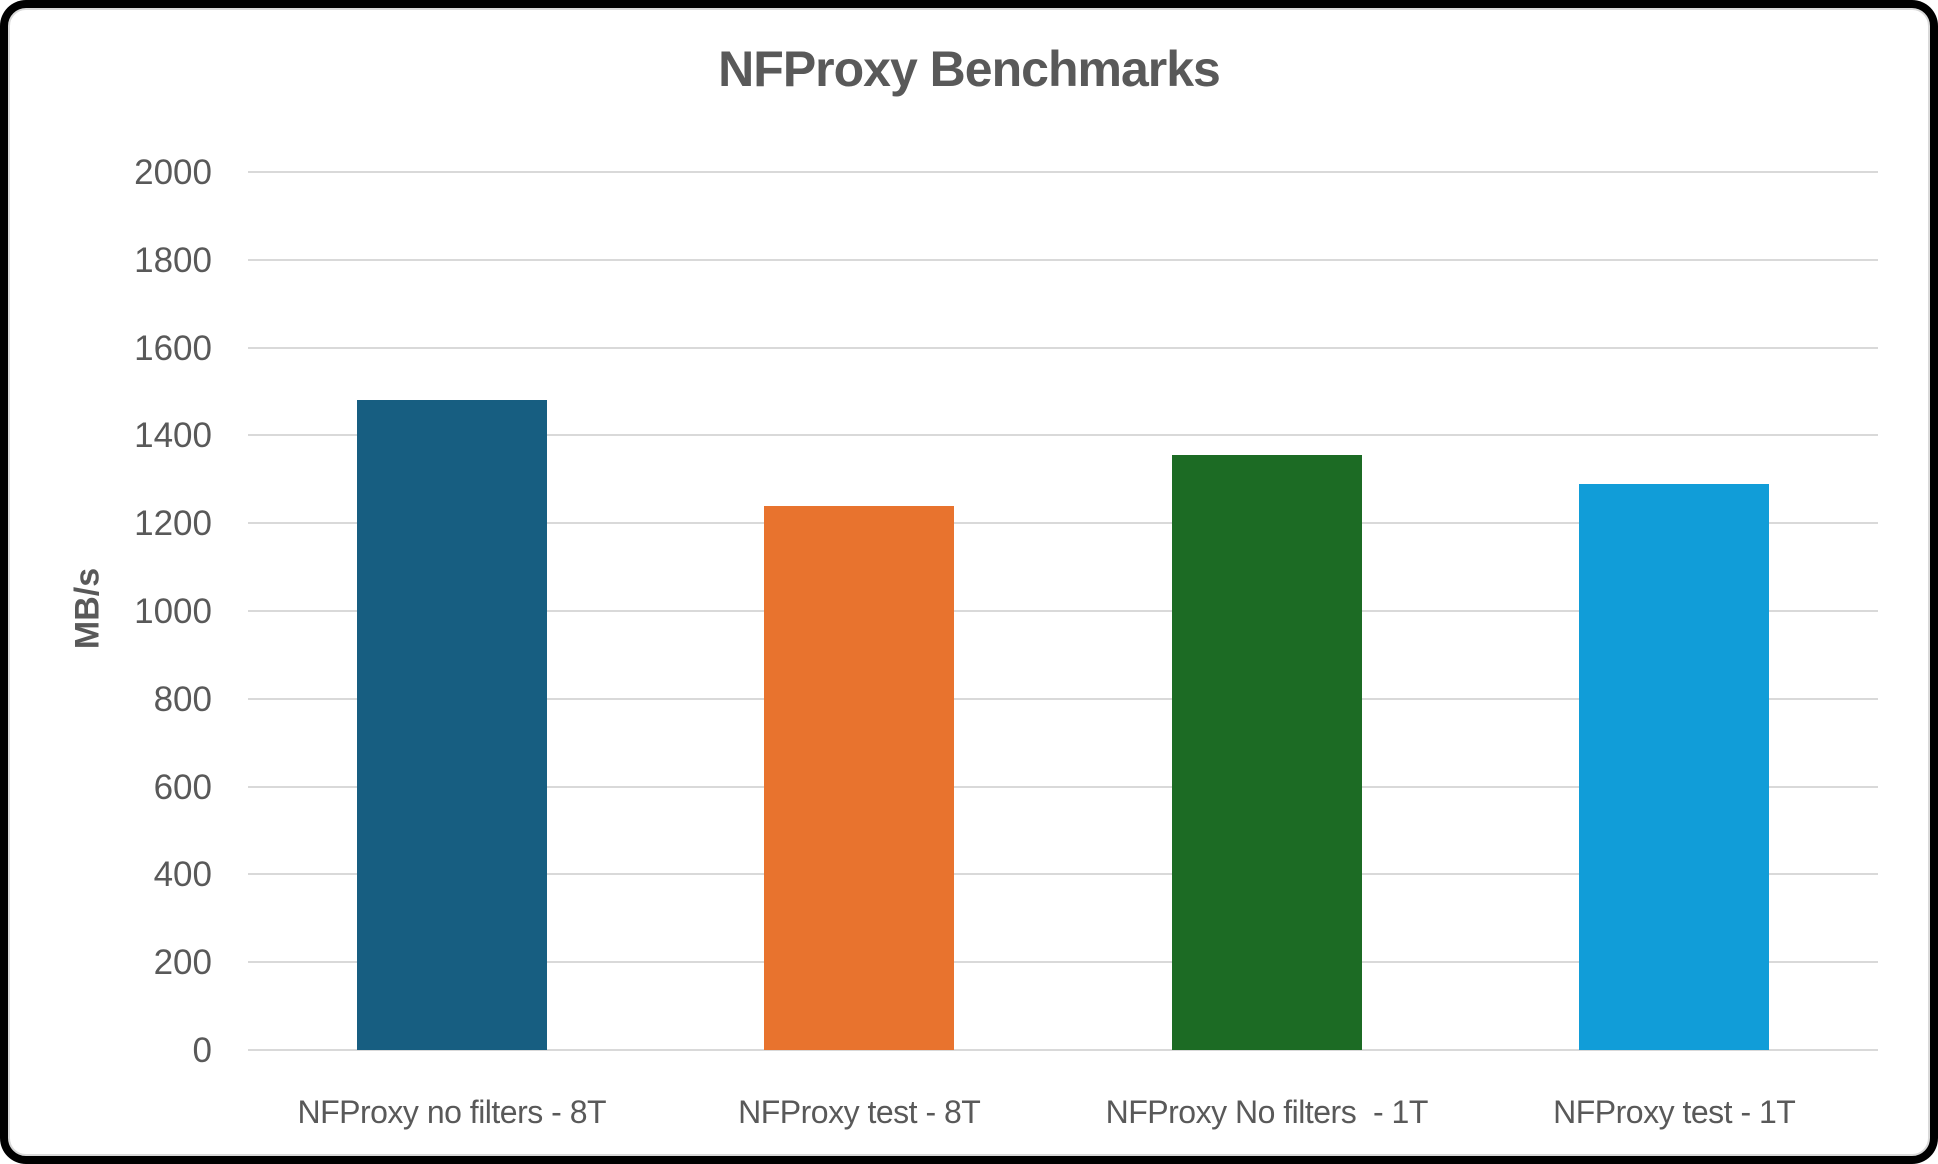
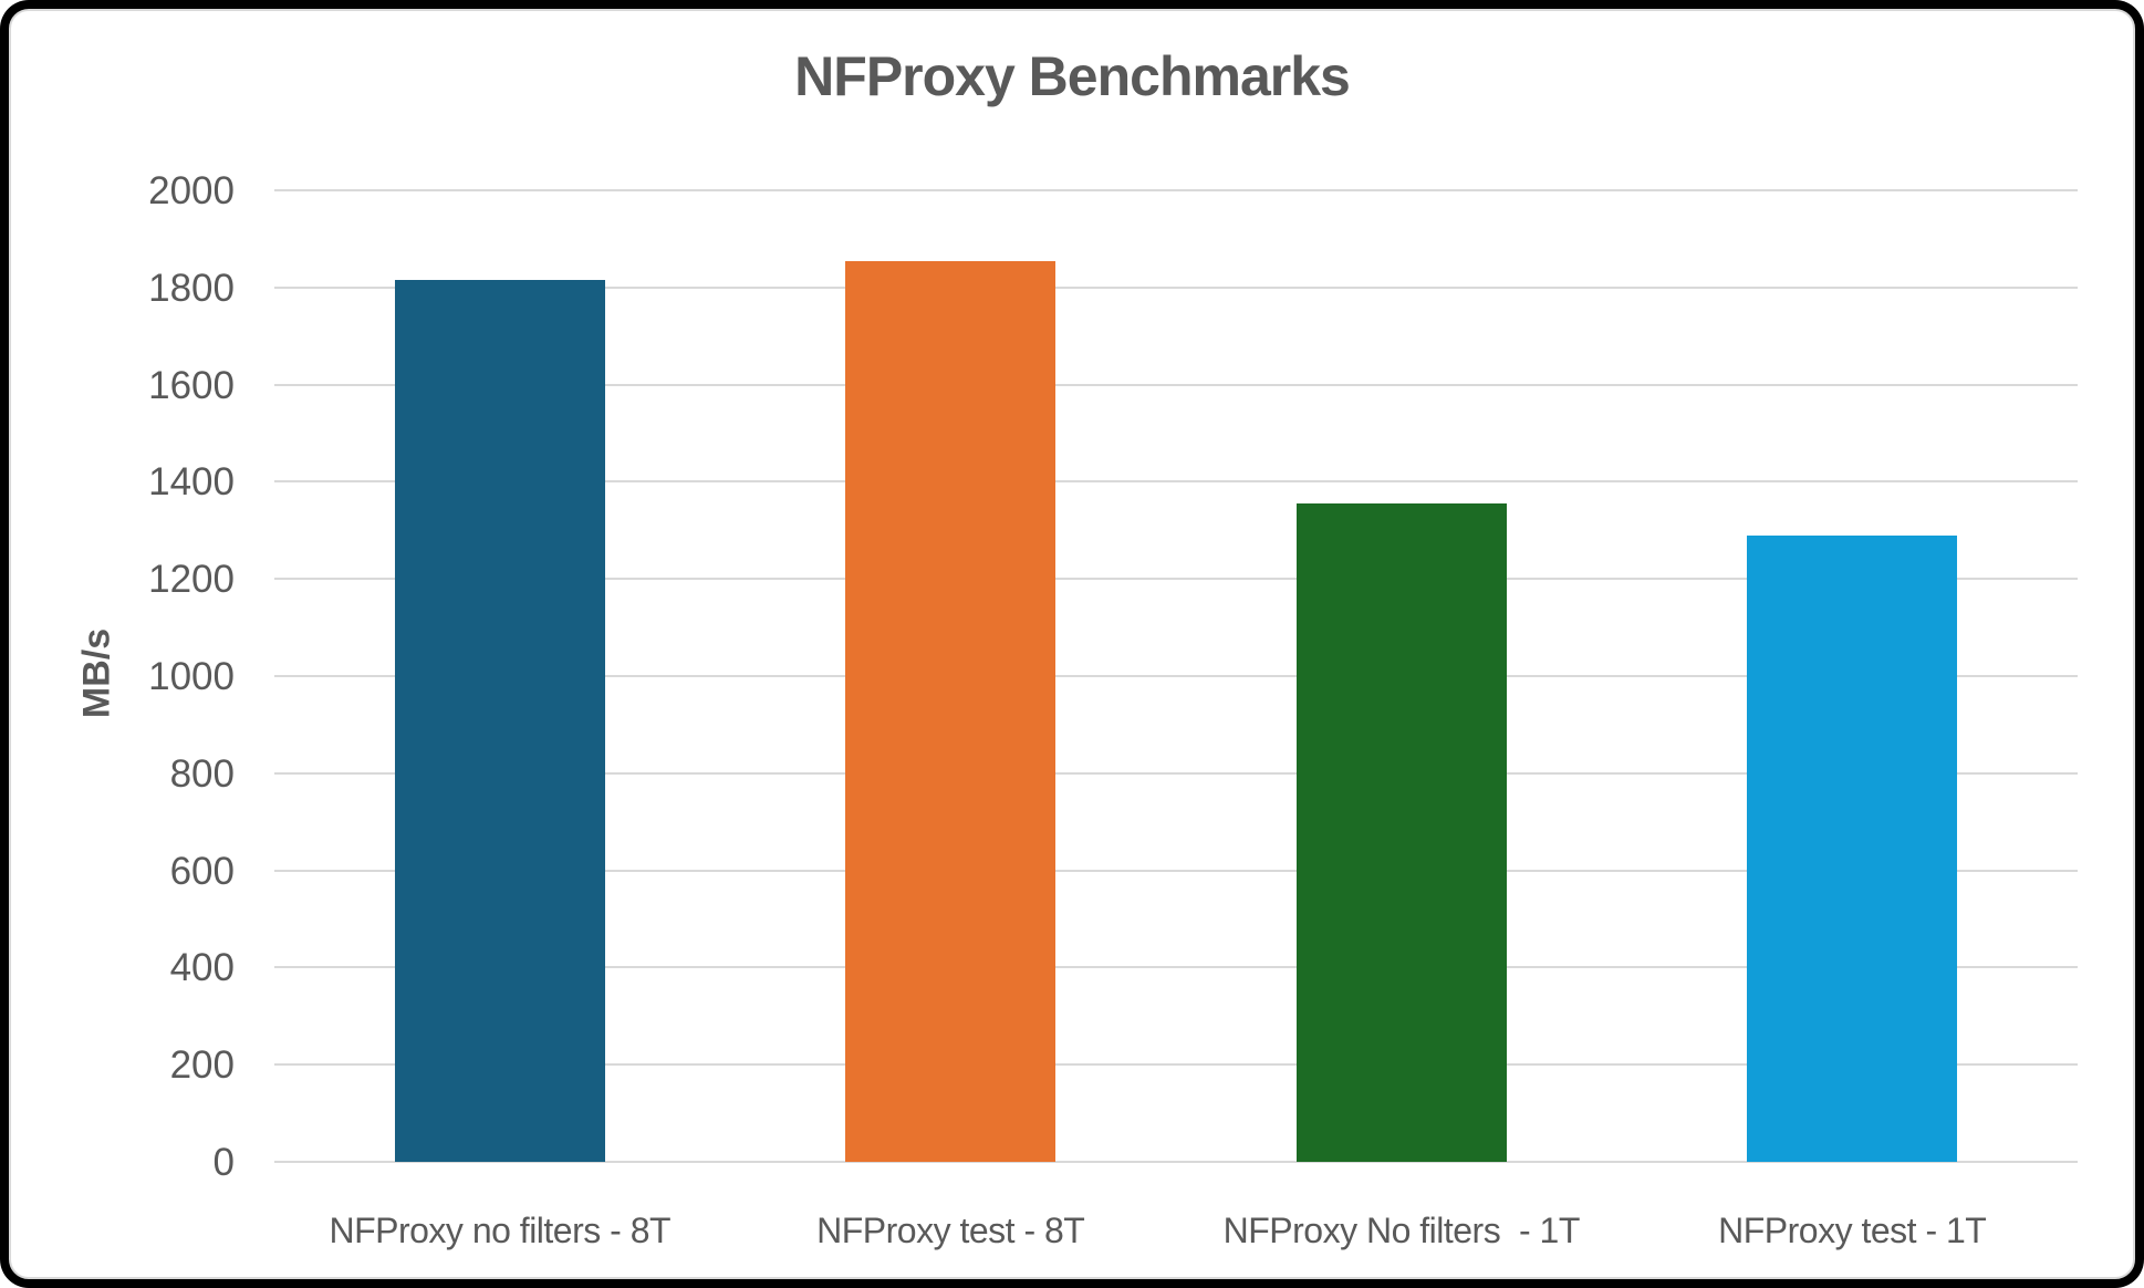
NFProxy no filters - 8T: 1480 -> 1820
NFProxy test - 8T: 1240 -> 1860
